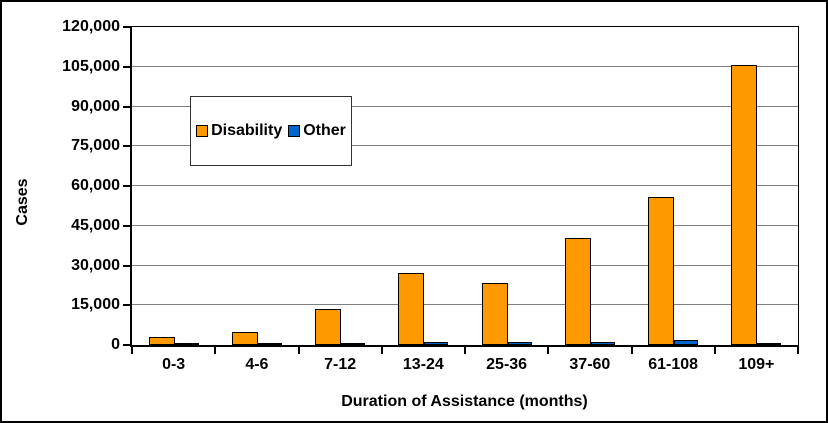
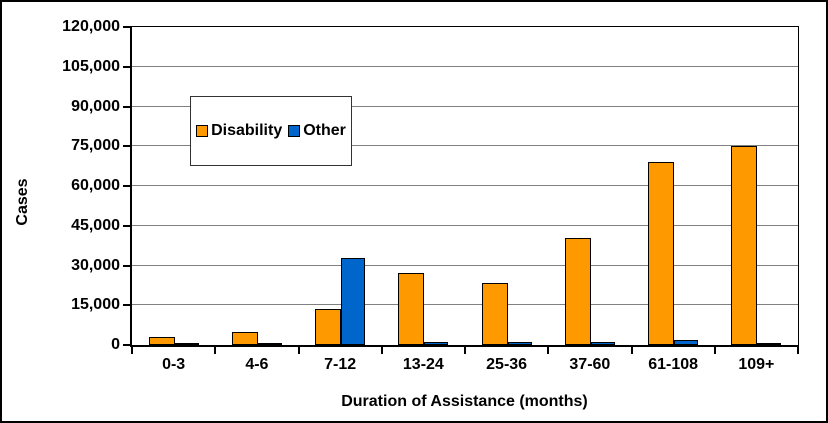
Other/7-12: 1000 -> 33000
Disability/61-108: 56000 -> 69000
Disability/109+: 106000 -> 75000
